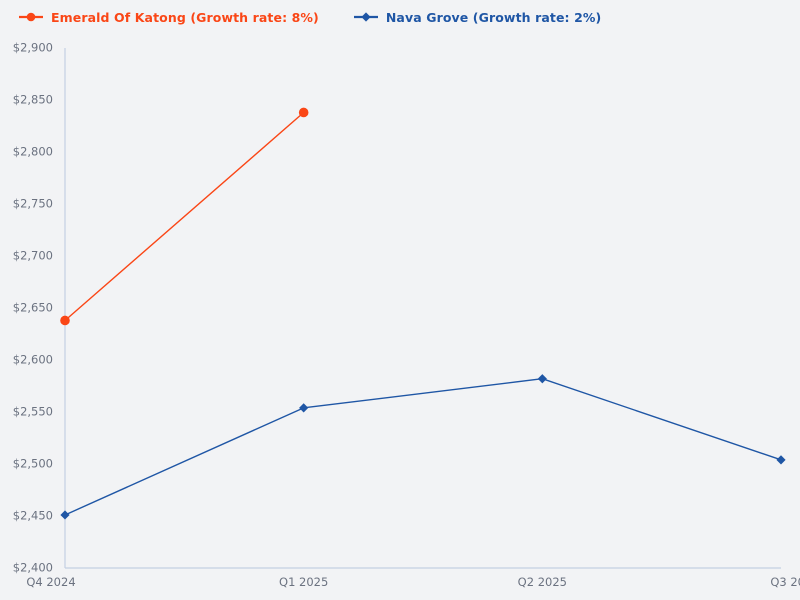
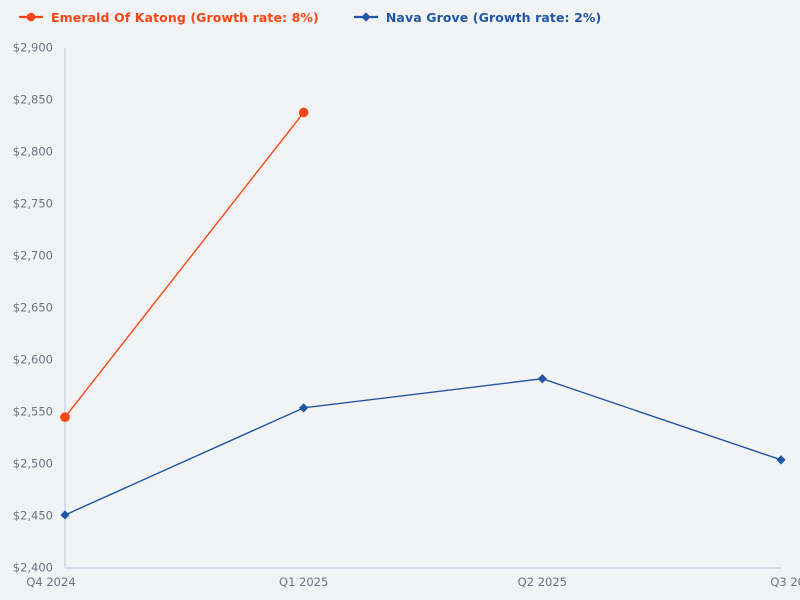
Emerald Of Katong (Growth rate: 8%)/Q4 2024: $2638 -> $2545
